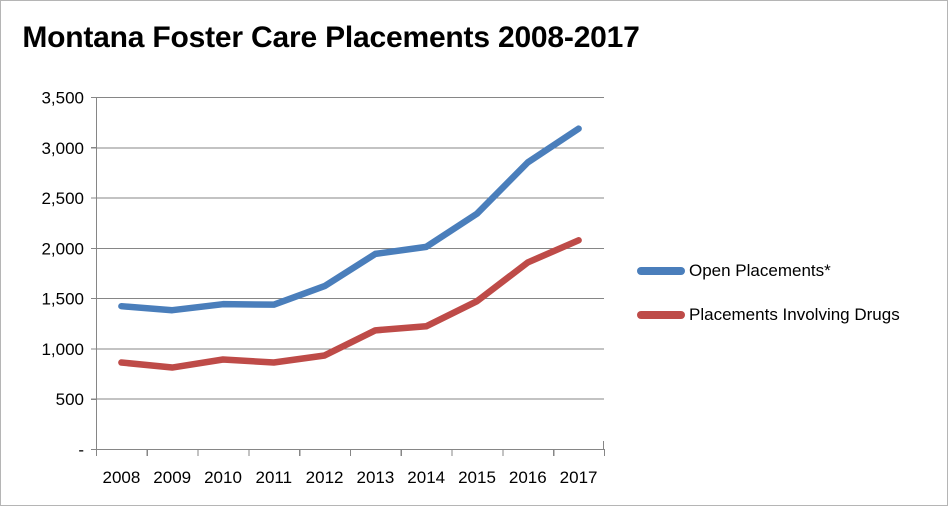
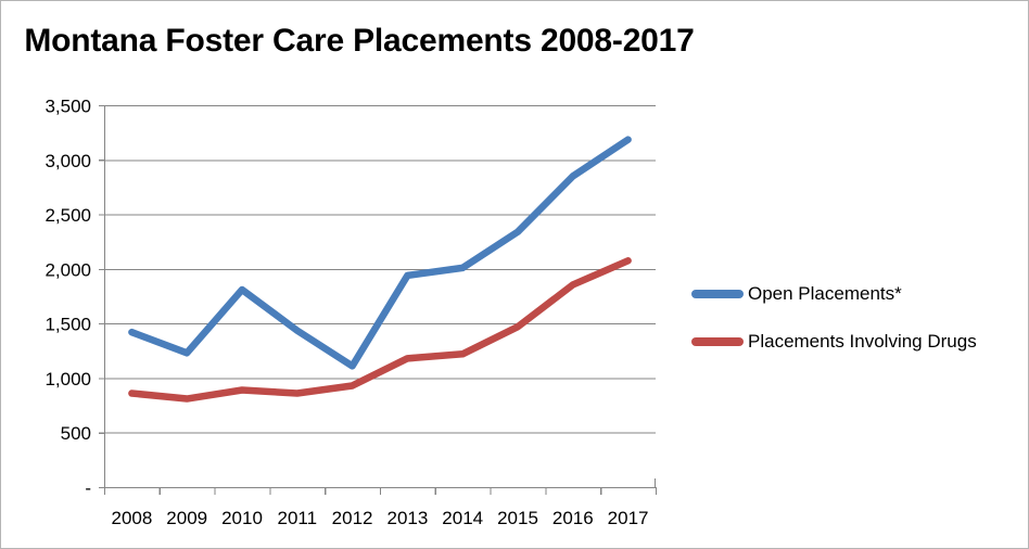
Open Placements*/2009: 1380 -> 1230
Open Placements*/2010: 1440 -> 1810
Open Placements*/2012: 1620 -> 1110
